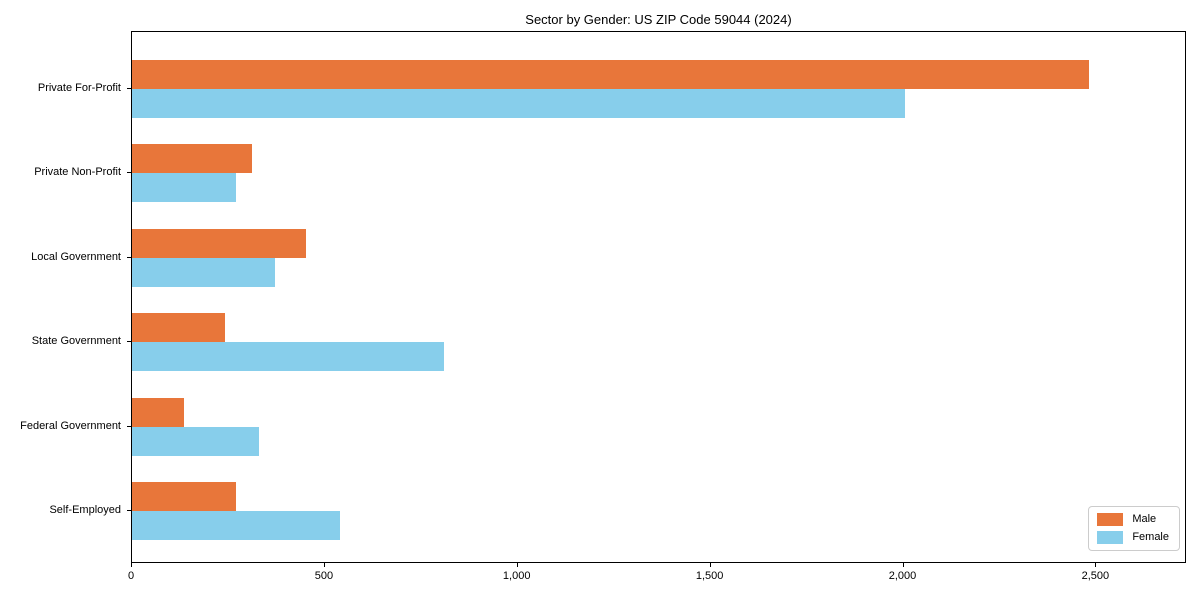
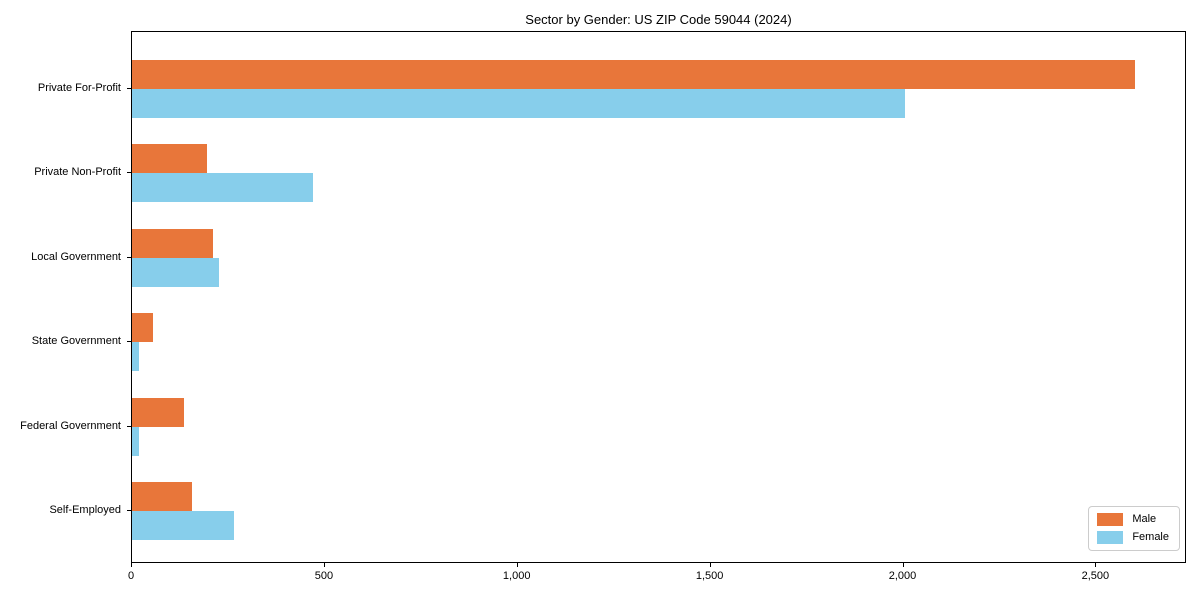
Male/Private For-Profit: 2480 -> 2600
Male/Private Non-Profit: 310 -> 200
Female/Private Non-Profit: 270 -> 470
Male/Local Government: 450 -> 210
Female/Local Government: 370 -> 220
Male/State Government: 240 -> 60
Female/State Government: 810 -> 20
Female/Federal Government: 330 -> 20
Male/Self-Employed: 270 -> 160
Female/Self-Employed: 540 -> 260
